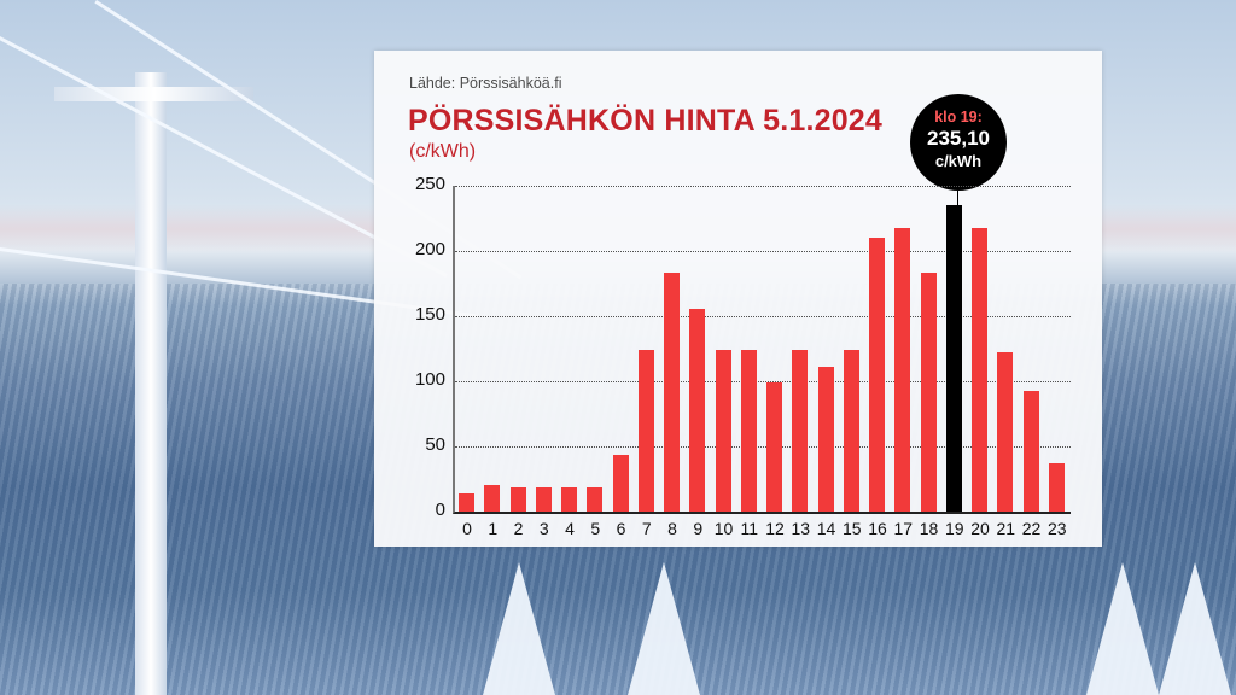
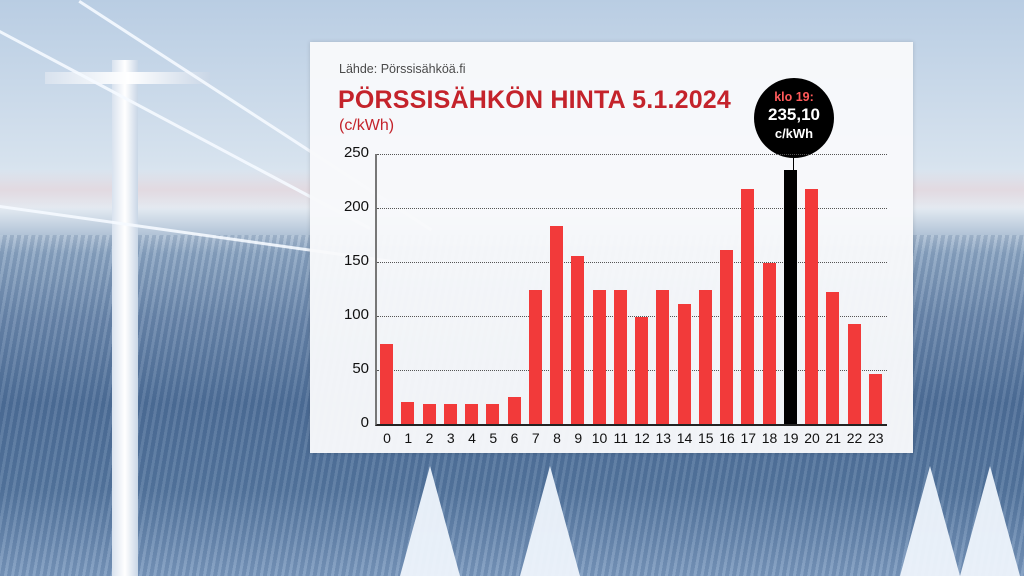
0: 14 -> 74
6: 43 -> 25
16: 210 -> 161
18: 183 -> 149
23: 37 -> 46
